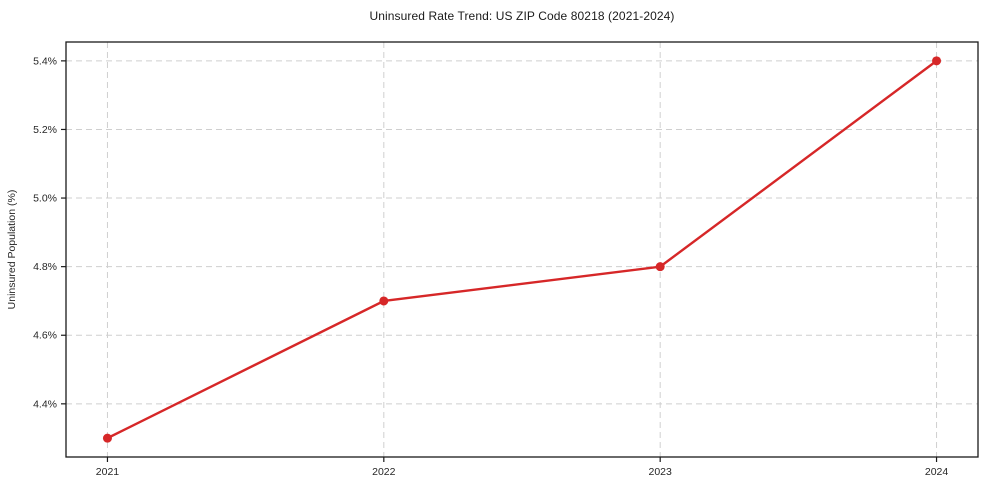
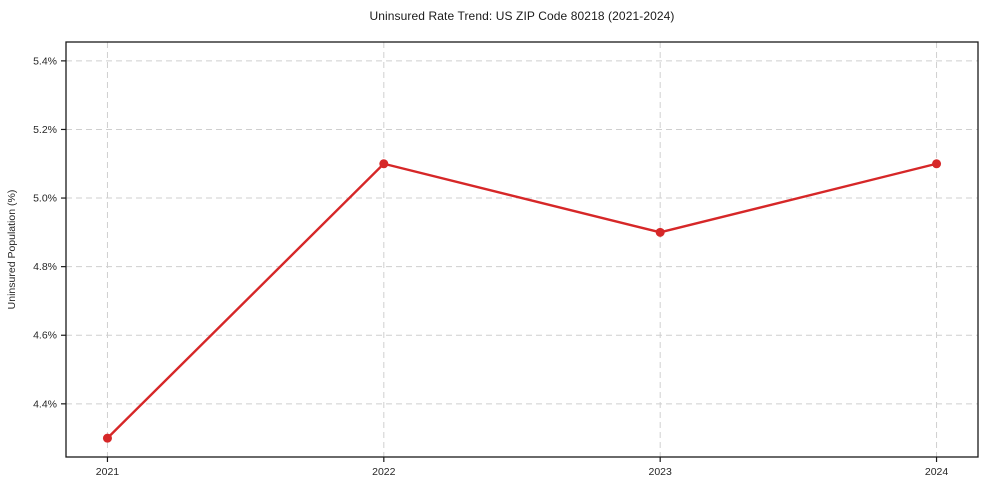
2022: 4.7% -> 5.1%
2023: 4.8% -> 4.9%
2024: 5.4% -> 5.1%
